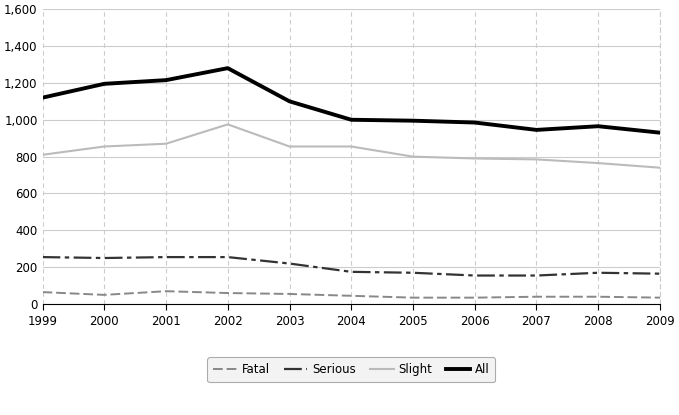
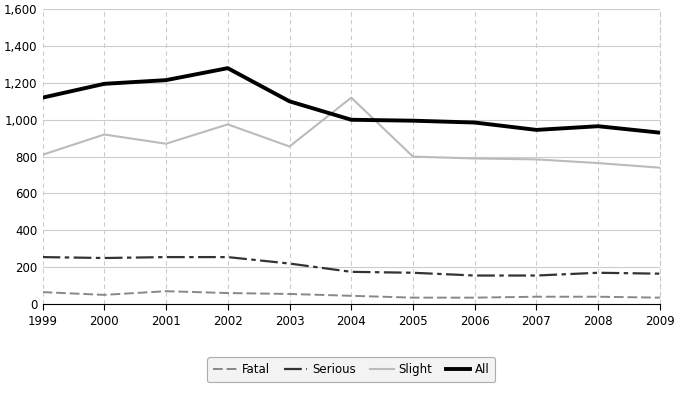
Slight/2000: 860 -> 920
Slight/2004: 860 -> 1,120
